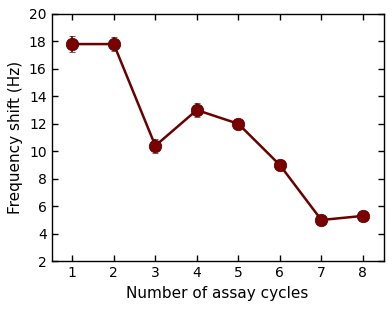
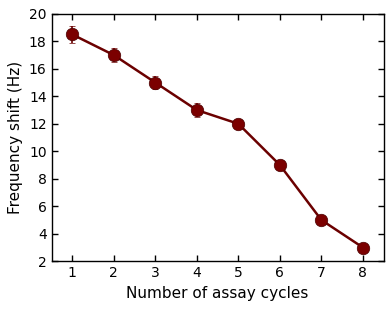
1: 17.8 -> 18.5
2: 17.8 -> 17.0
3: 10.4 -> 15.0
8: 5.3 -> 3.0
